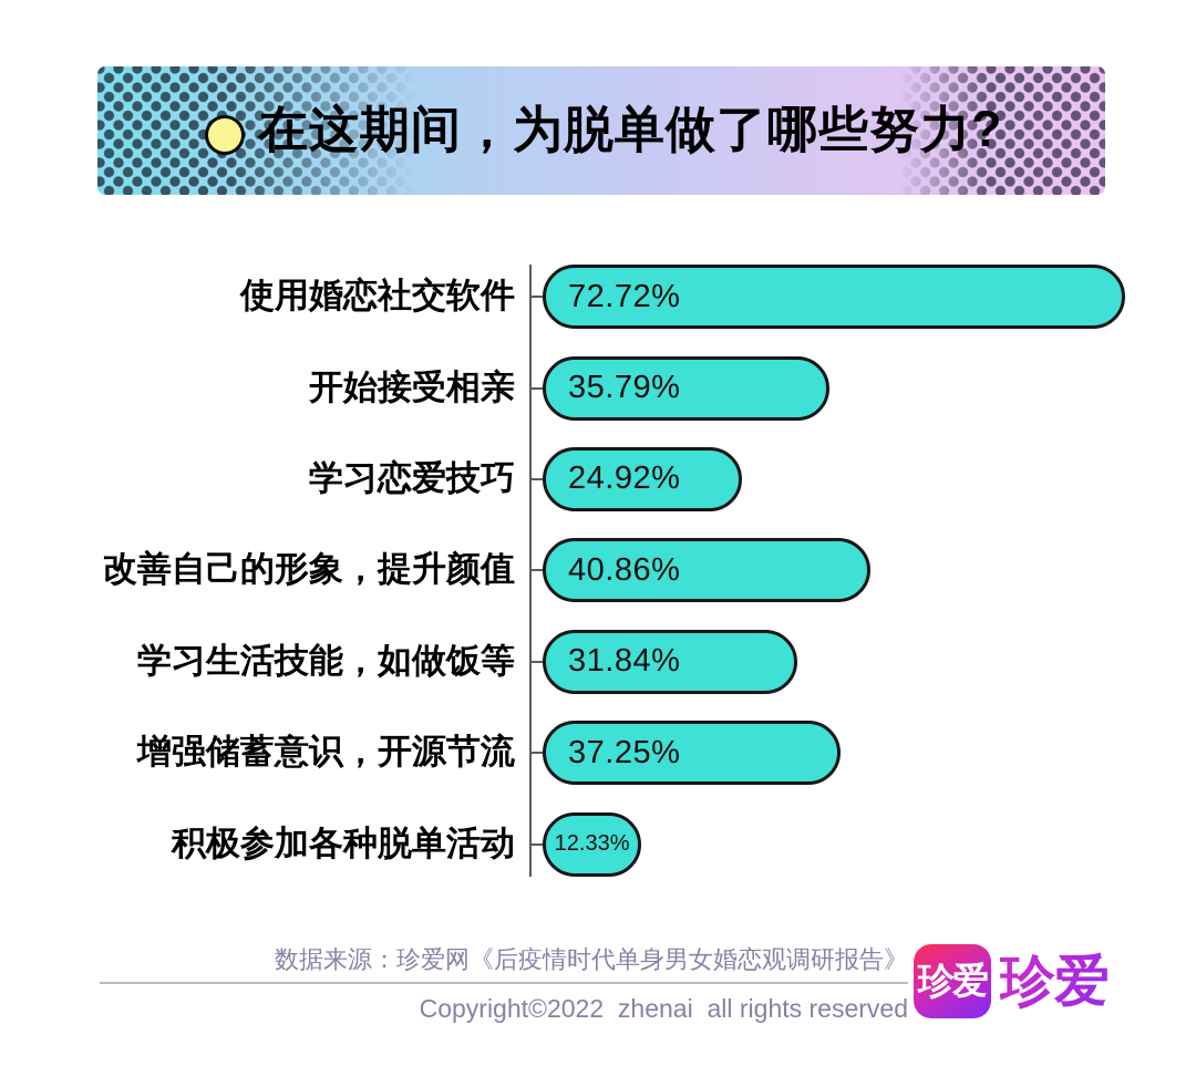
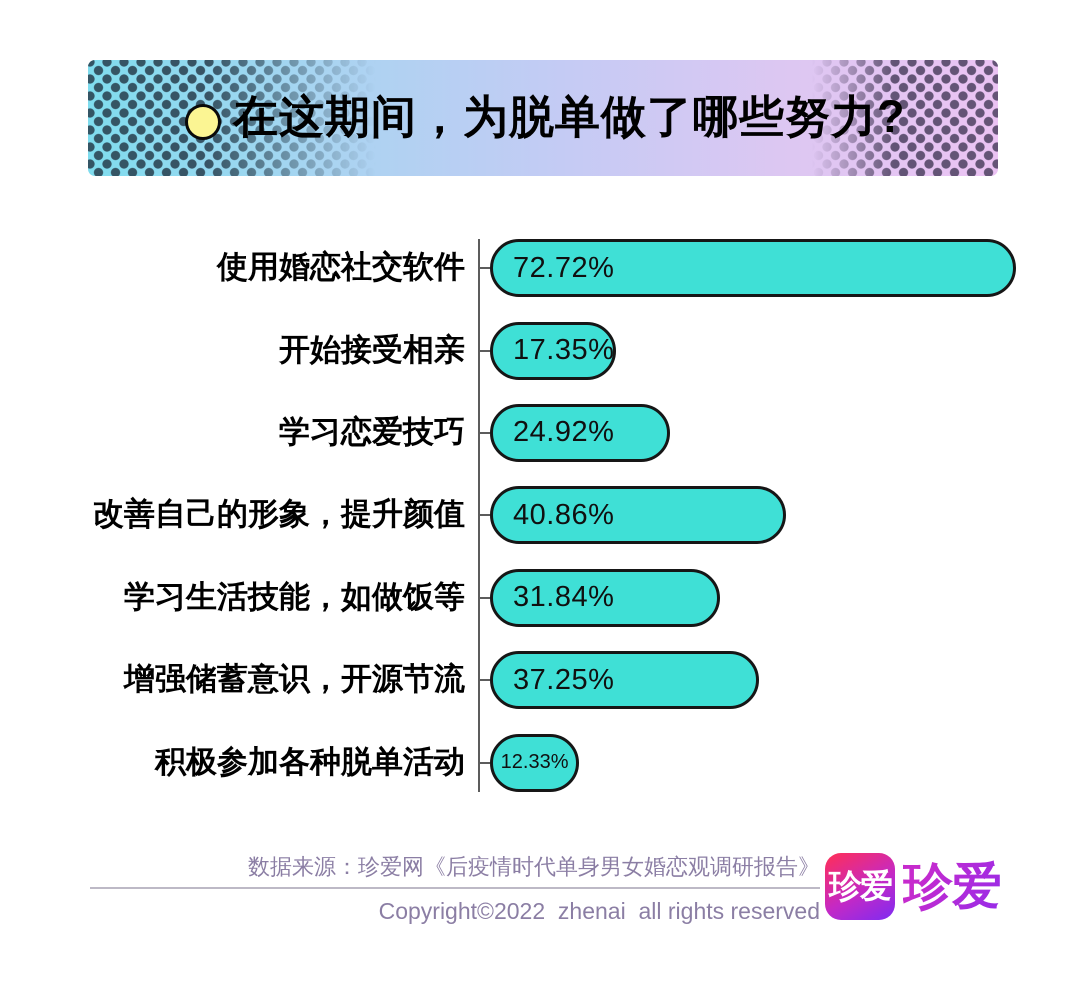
开始接受相亲: 35.79% -> 17.35%
